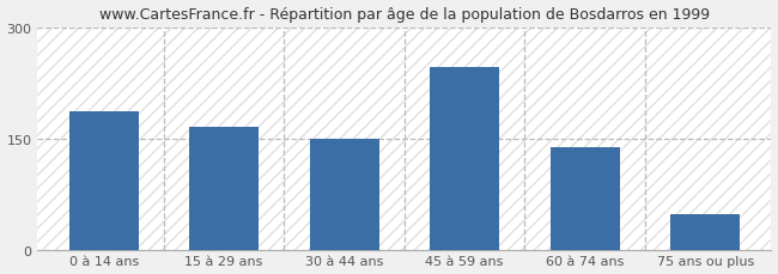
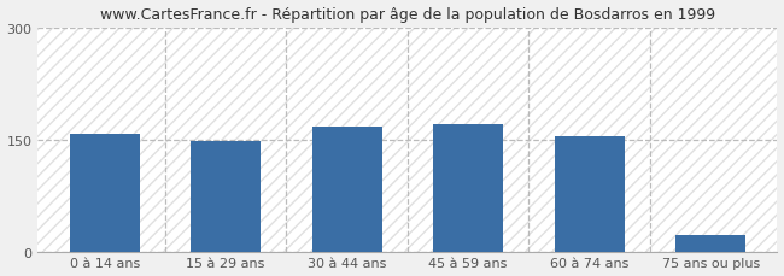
0 à 14 ans: 186 -> 158
15 à 29 ans: 166 -> 148
30 à 44 ans: 150 -> 168
45 à 59 ans: 246 -> 170
60 à 74 ans: 138 -> 155
75 ans ou plus: 48 -> 22
